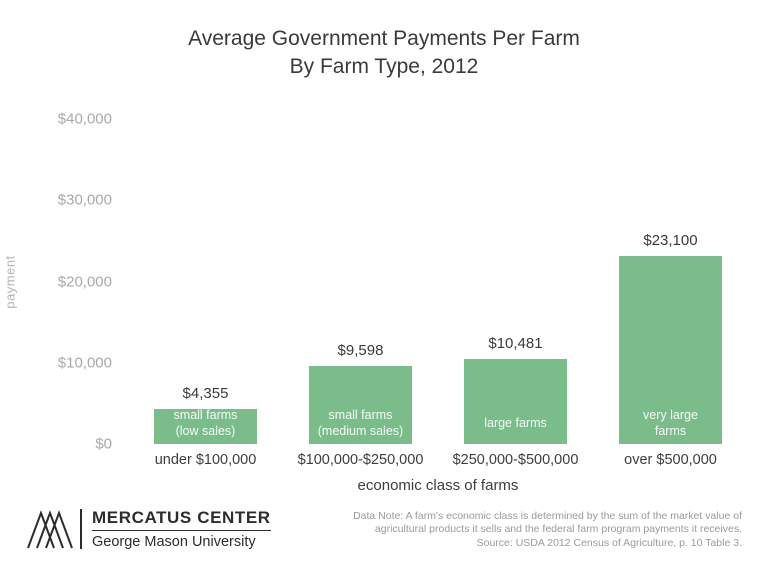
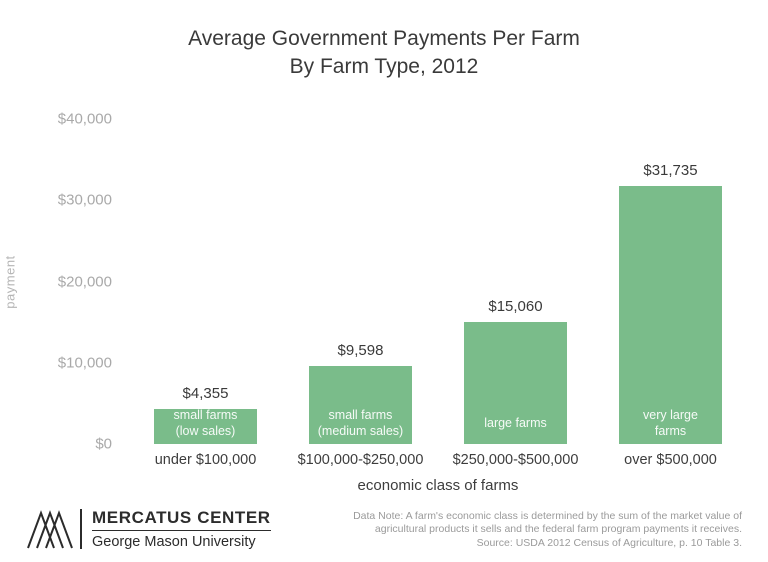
$250,000-$500,000: $10,481 -> $15,060
over $500,000: $23,100 -> $31,735
